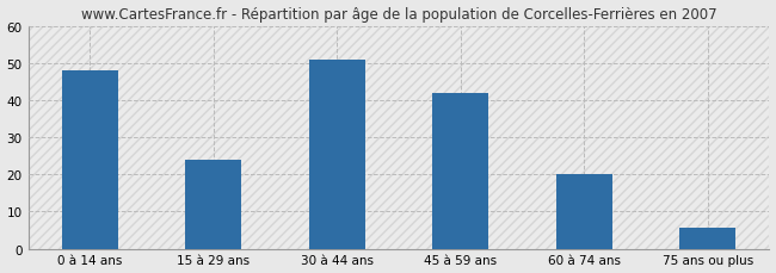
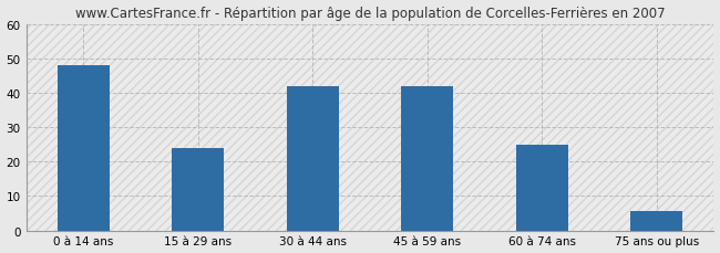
30 à 44 ans: 51.0 -> 42.0
60 à 74 ans: 20.0 -> 25.0
